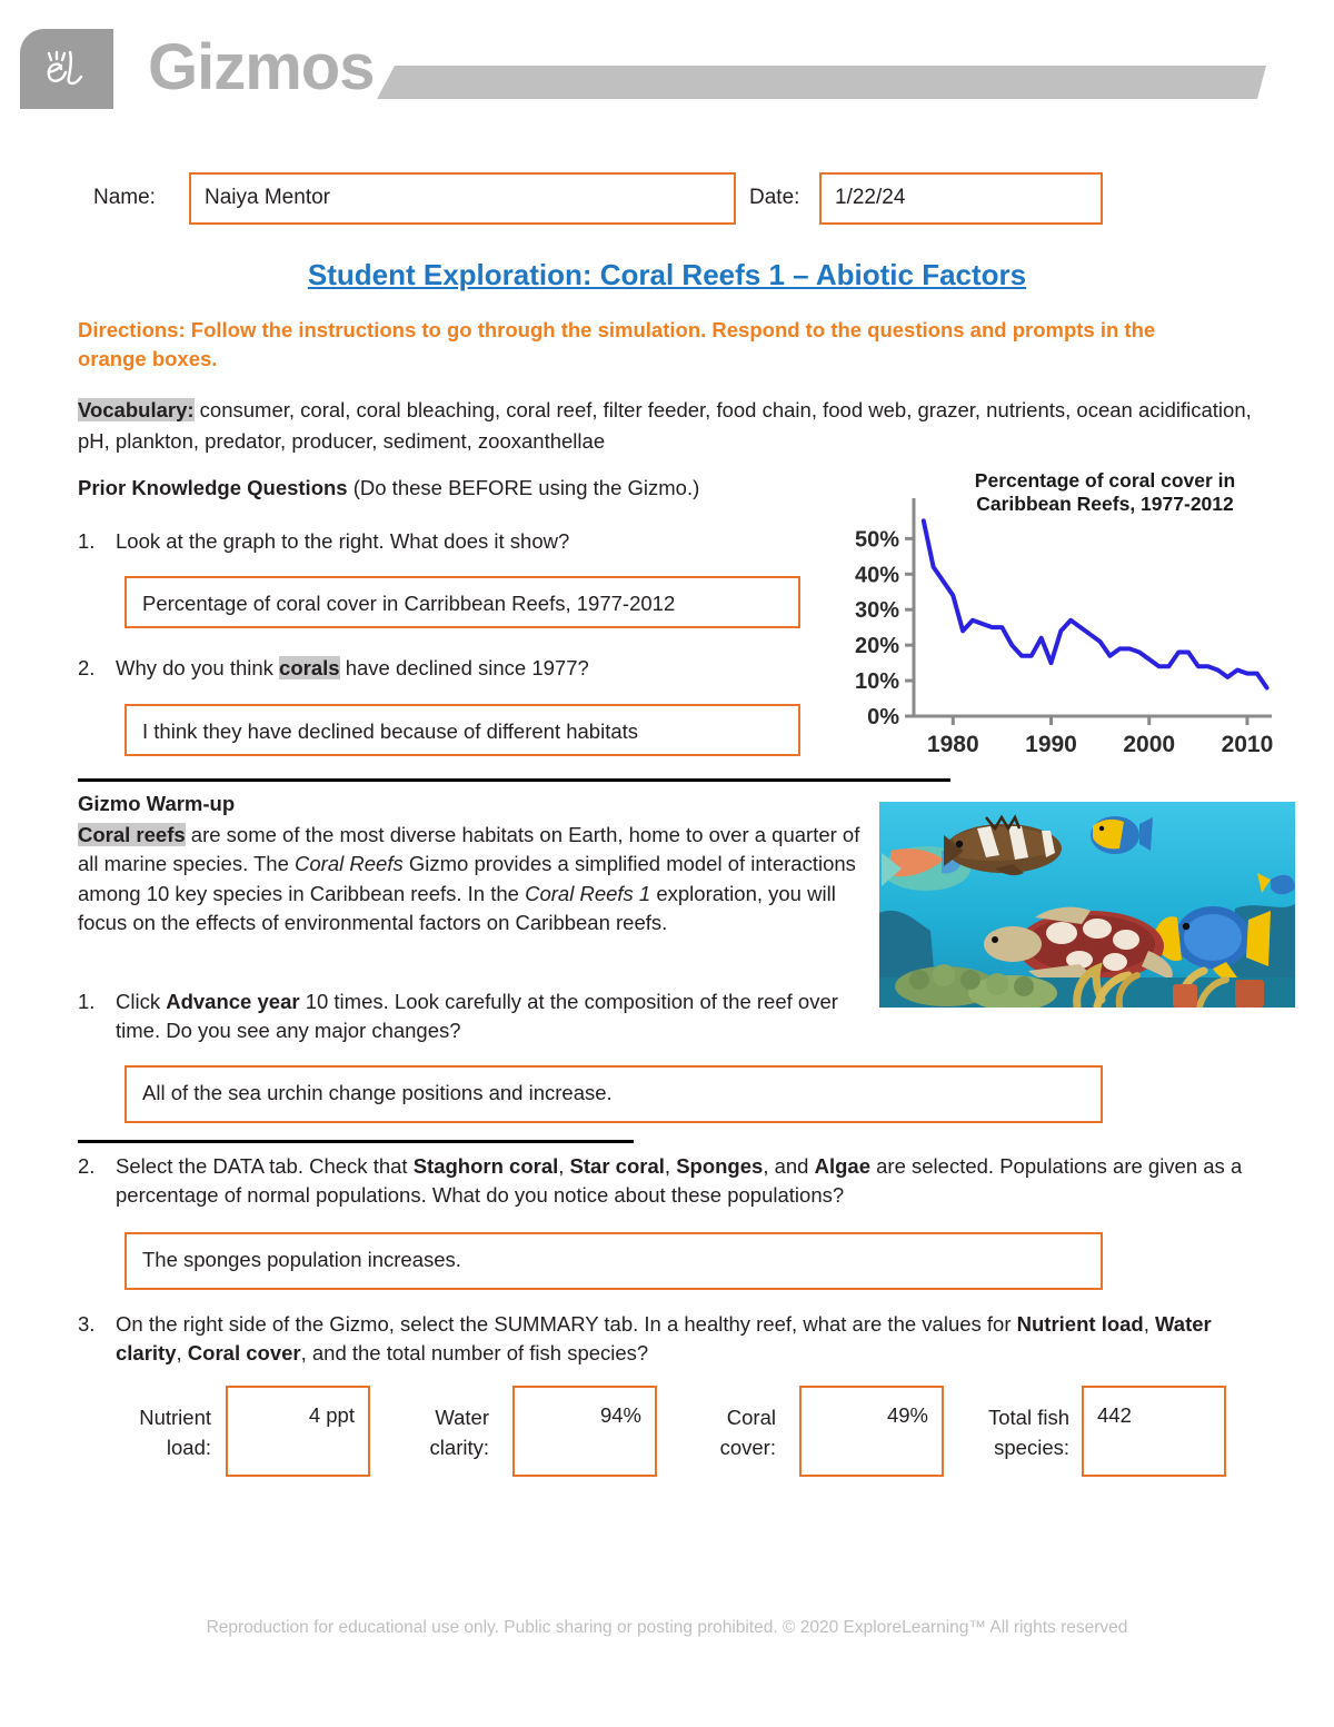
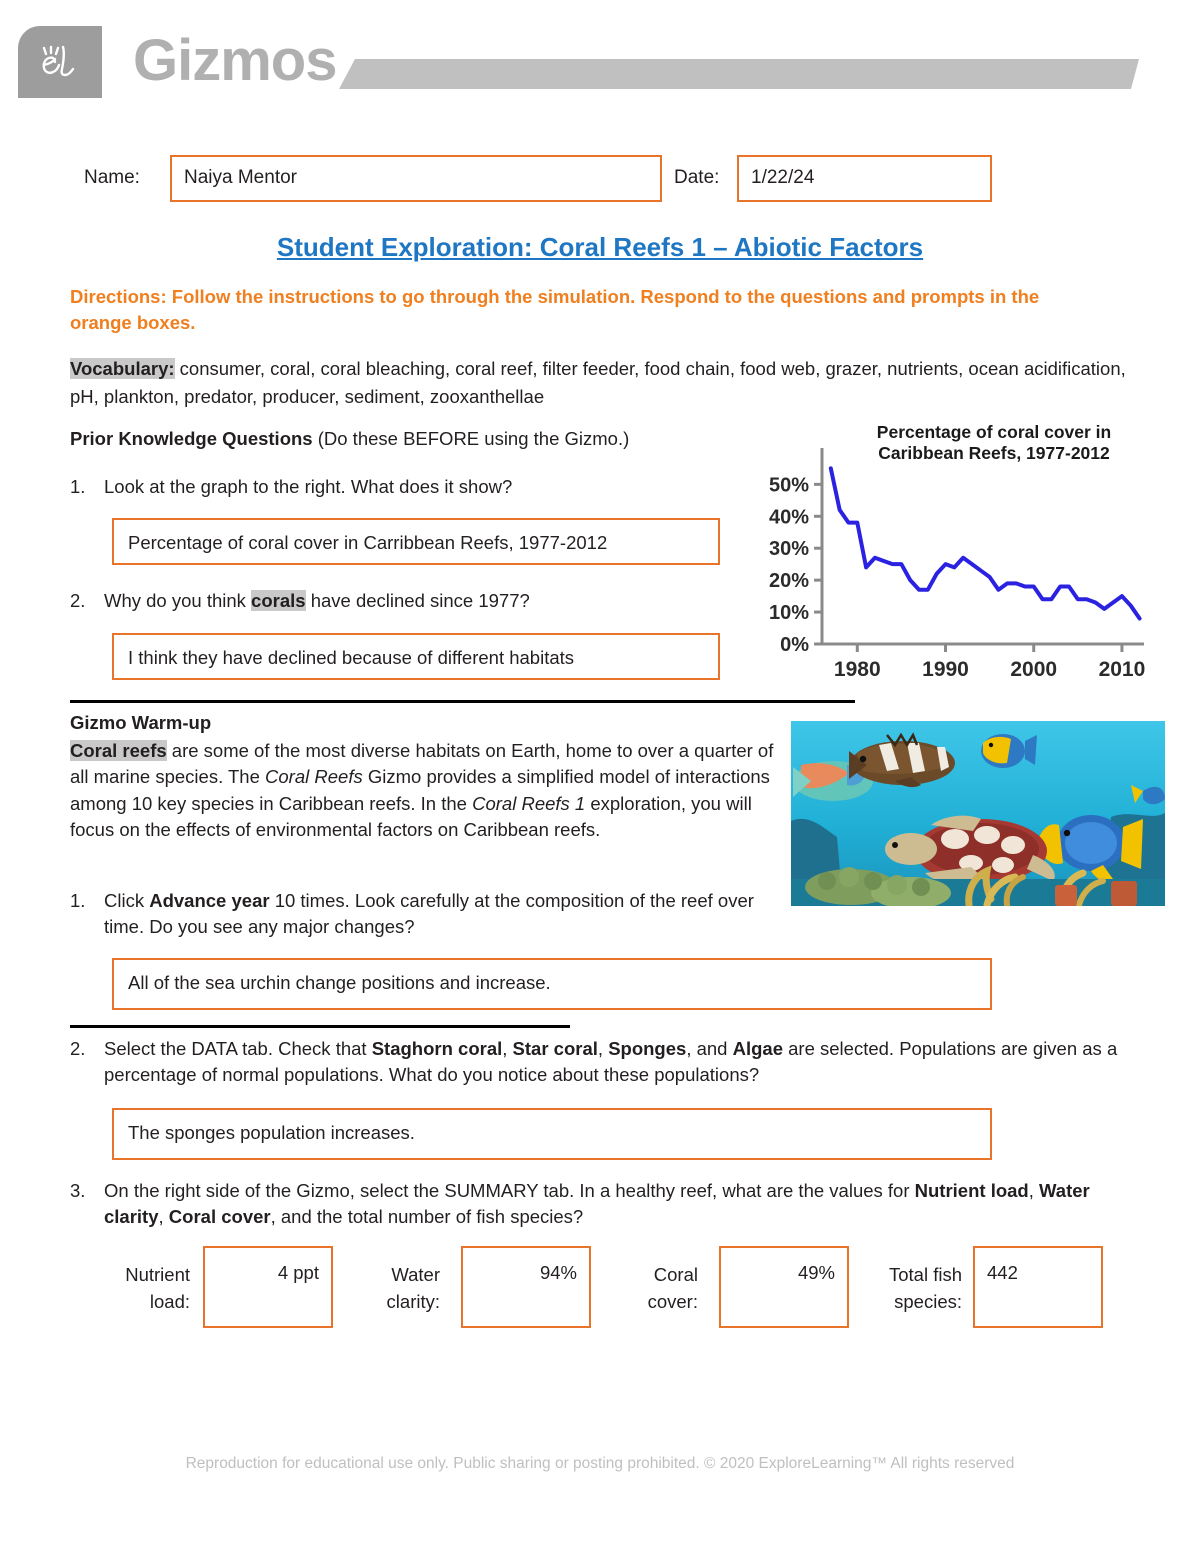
1980: 34% -> 38%
1990: 15% -> 25%
2000: 16% -> 18%
2010: 12% -> 15%
